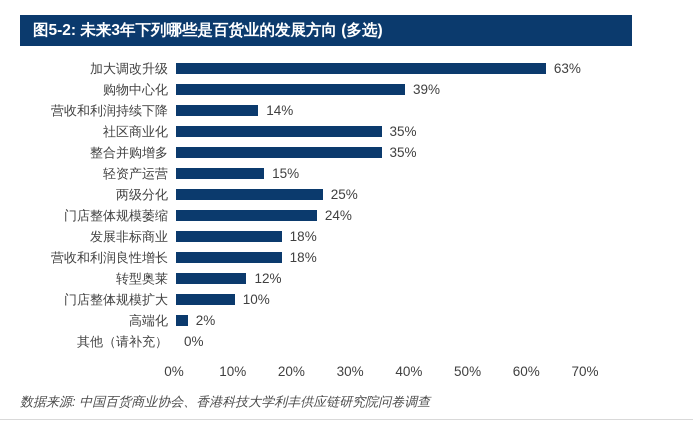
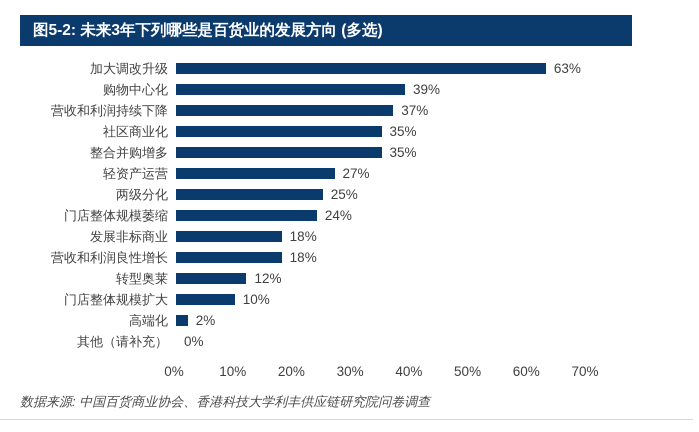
营收和利润持续下降: 14% -> 37%
轻资产运营: 15% -> 27%
